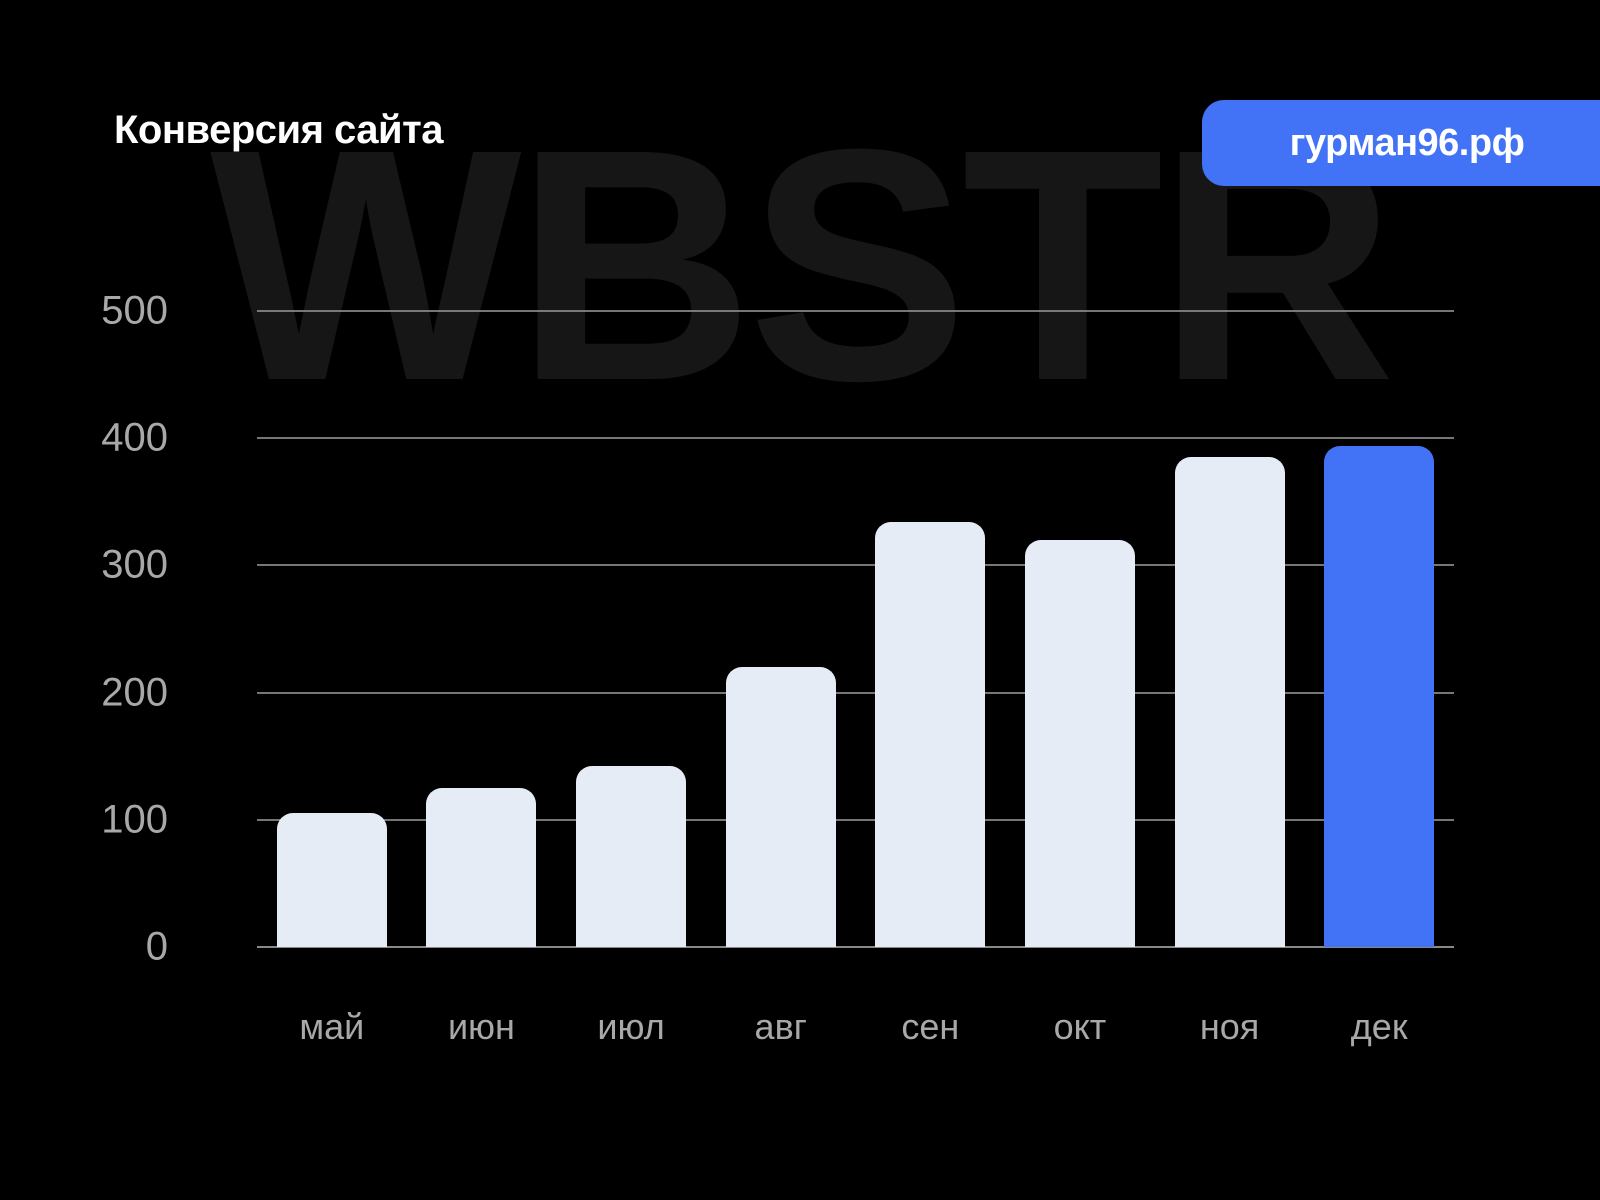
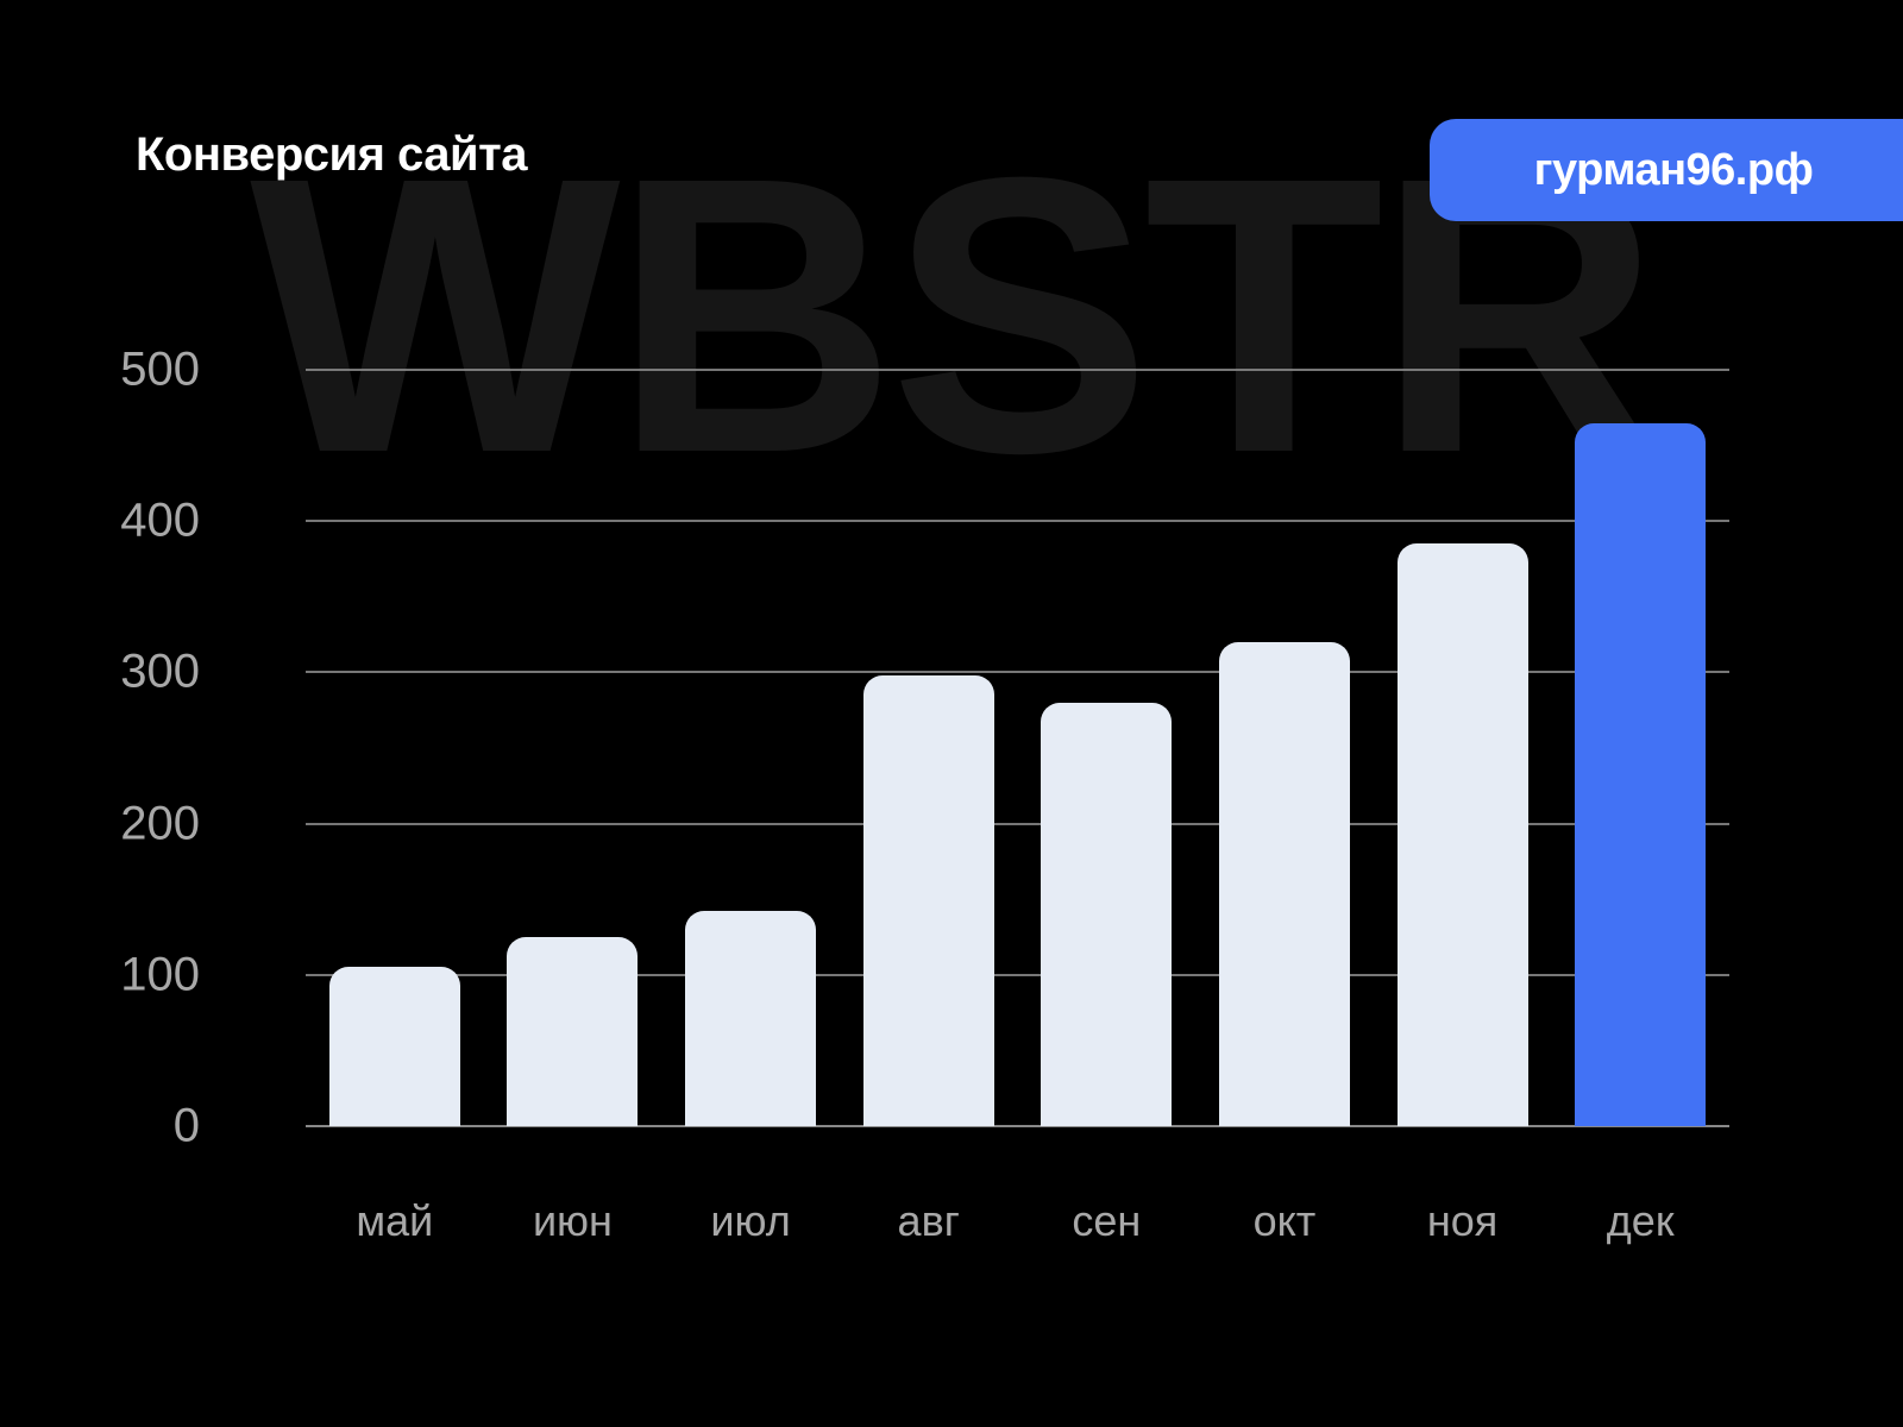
авг: 220 -> 298
сен: 334 -> 280
дек: 394 -> 465
